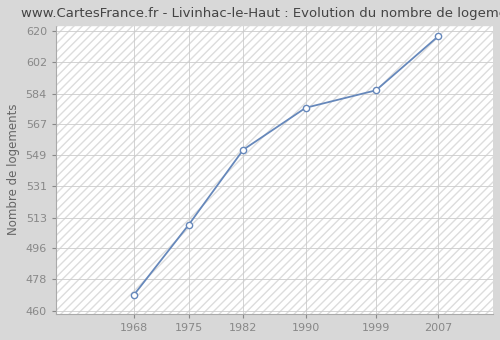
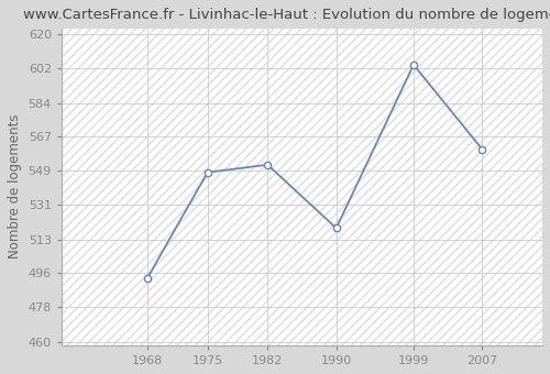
1968: 469 -> 493
1975: 509 -> 548
1990: 576 -> 519
1999: 586 -> 604
2007: 617 -> 560
